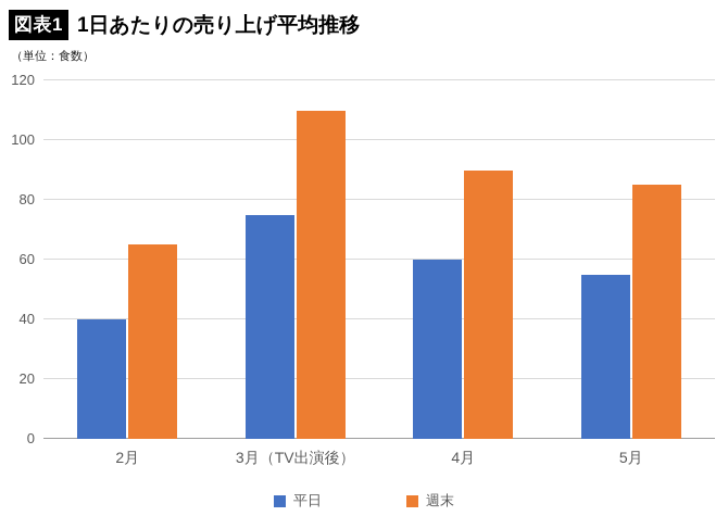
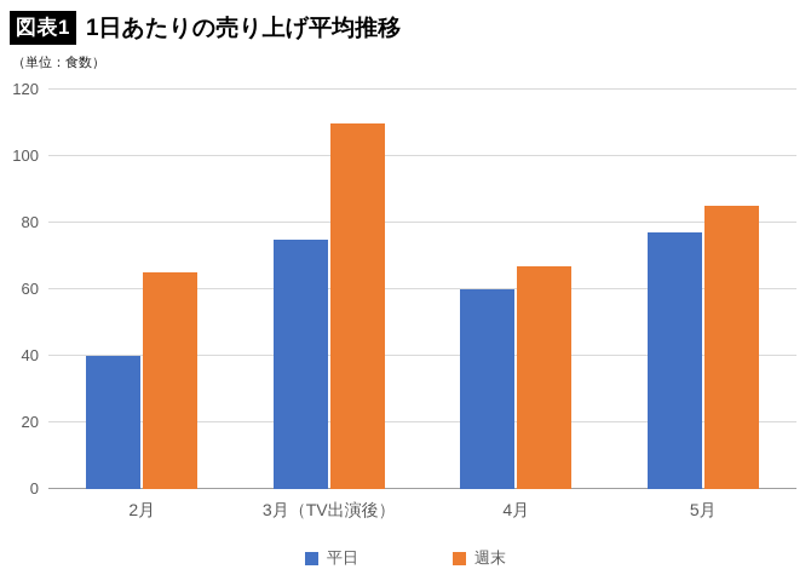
週末/4月: 90 -> 67
平日/5月: 55 -> 77
